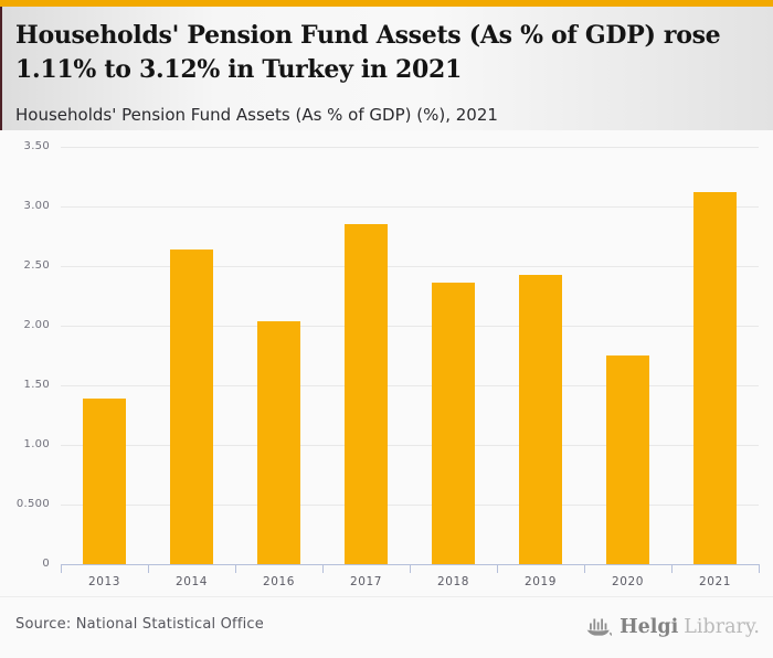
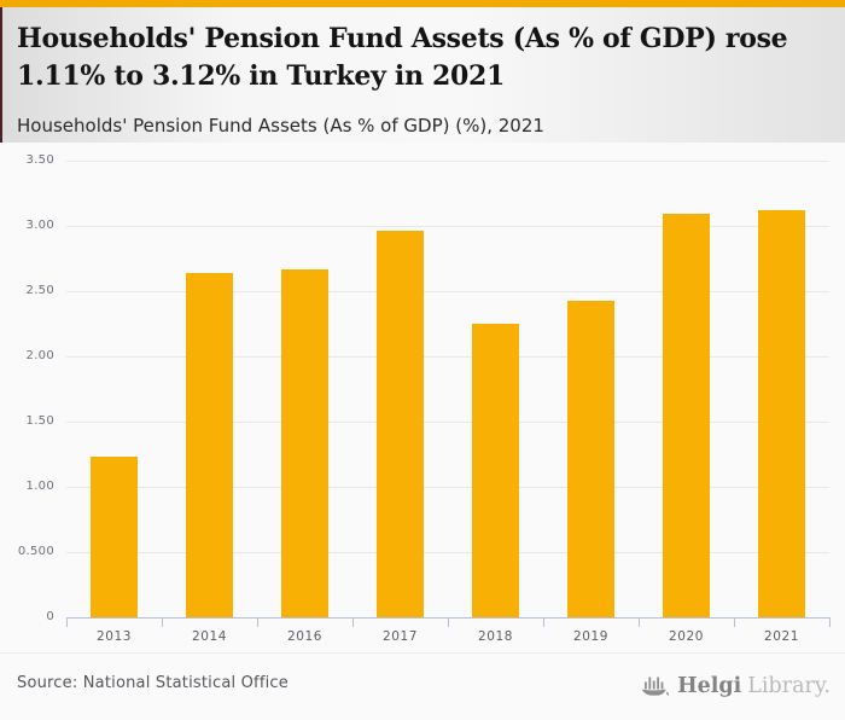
2013: 1.39 -> 1.23
2016: 2.04 -> 2.67
2017: 2.85 -> 2.96
2018: 2.36 -> 2.25
2020: 1.75 -> 3.09
